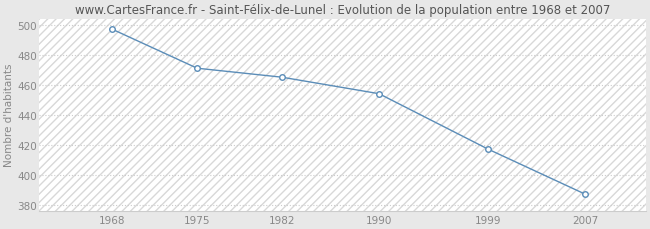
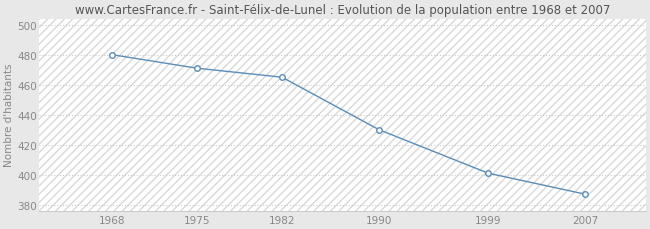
1968: 497 -> 480
1990: 454 -> 430
1999: 417 -> 401
